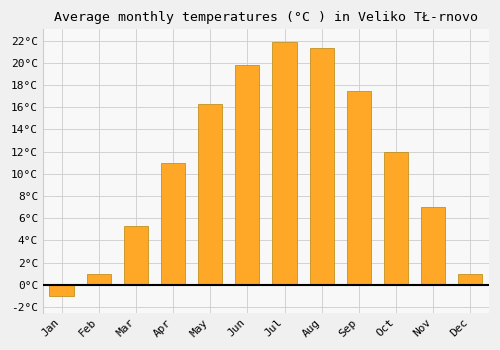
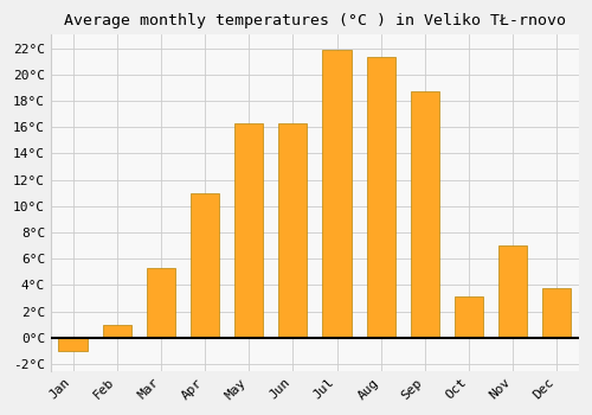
Jun: 19.8°C -> 16.3°C
Sep: 17.5°C -> 18.7°C
Oct: 12.0°C -> 3.1°C
Dec: 1.0°C -> 3.8°C
